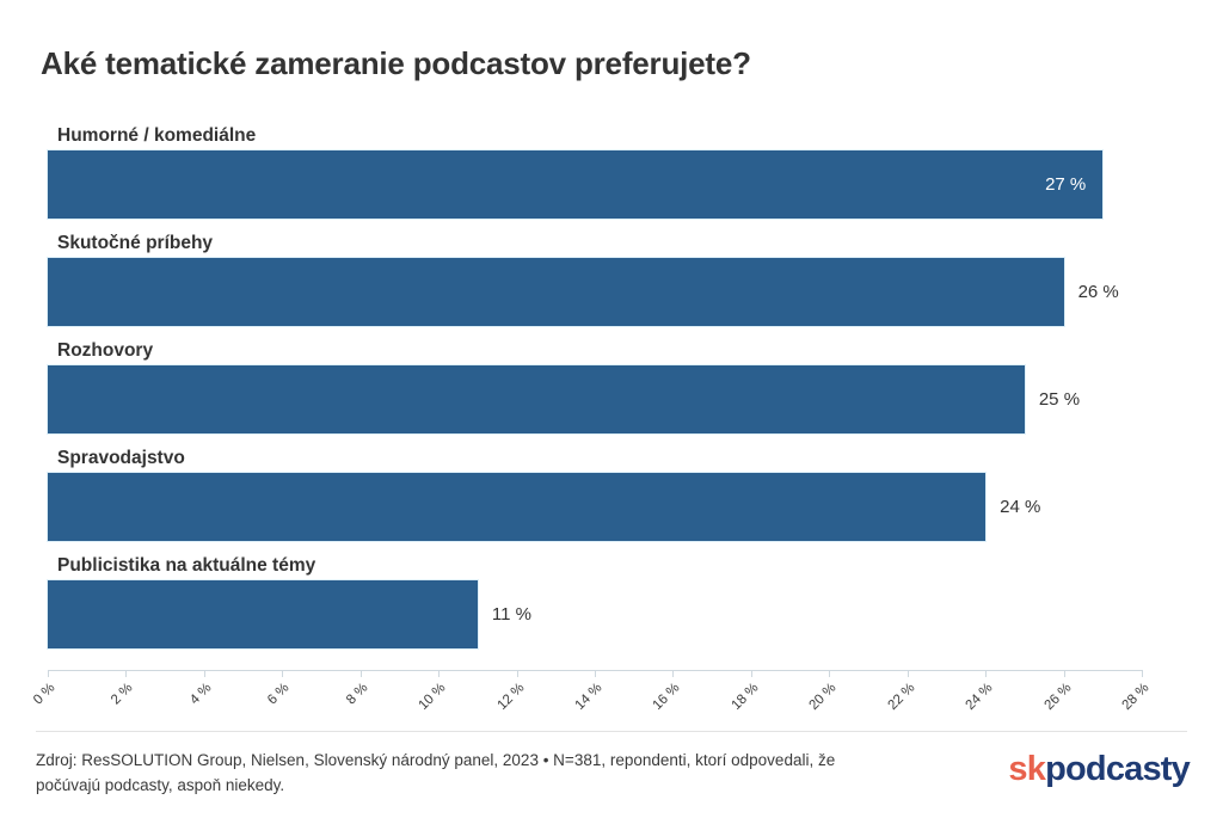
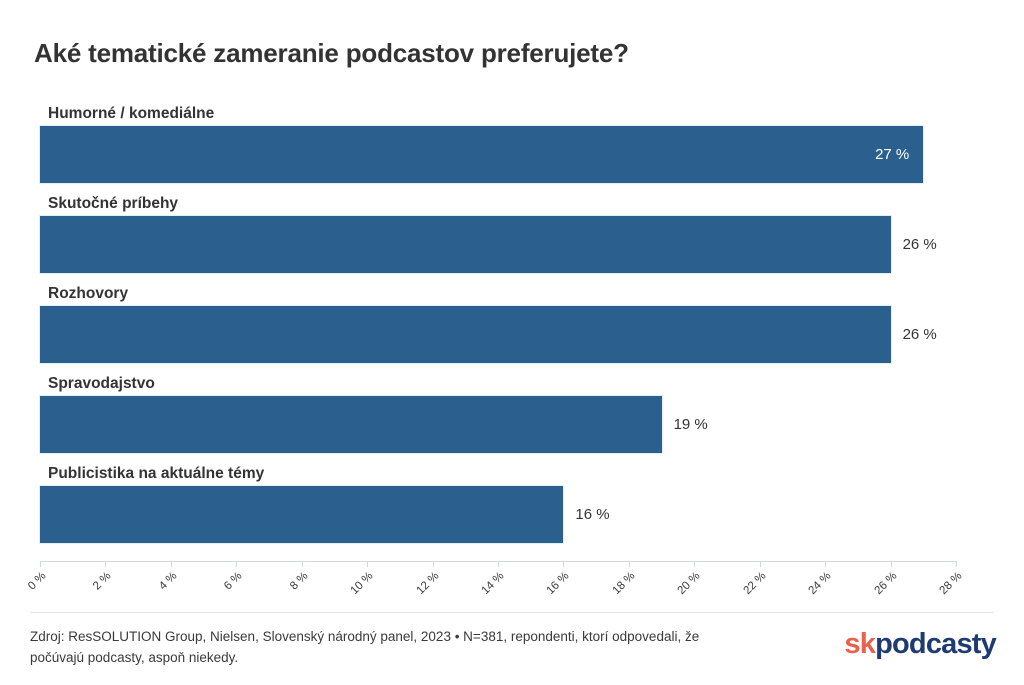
Rozhovory: 25 -> 26
Spravodajstvo: 24 -> 19
Publicistika na aktuálne témy: 11 -> 16
